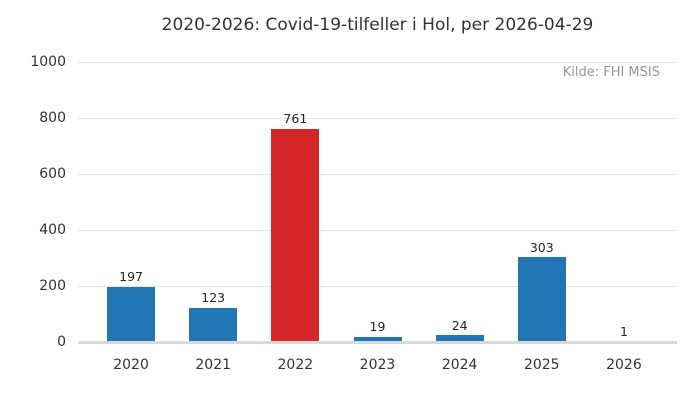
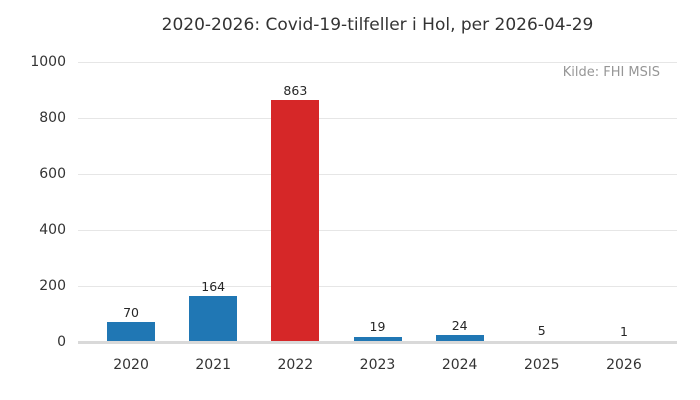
2020: 197 -> 70
2021: 123 -> 164
2022: 761 -> 863
2025: 303 -> 5
